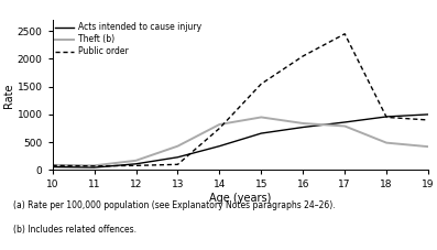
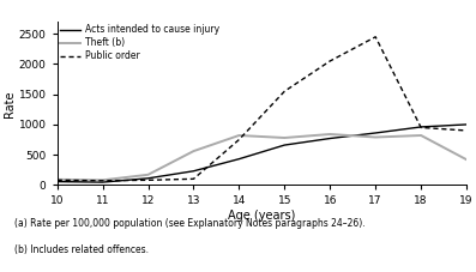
Theft (b)/13: 430 -> 560
Theft (b)/15: 950 -> 780
Theft (b)/18: 490 -> 820
